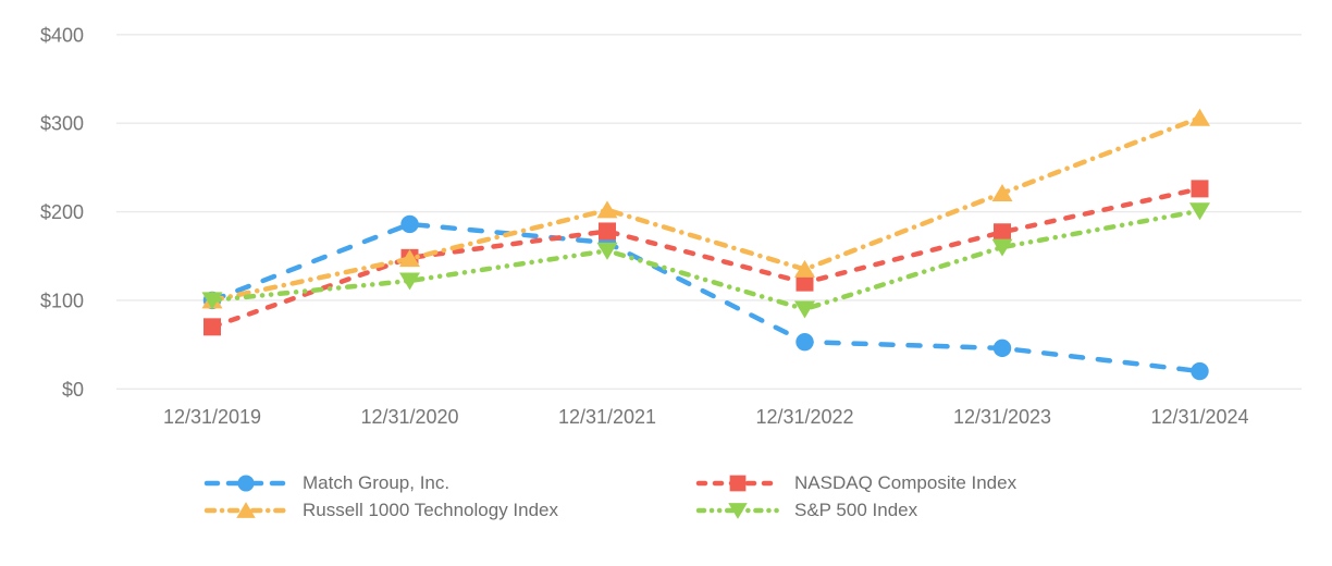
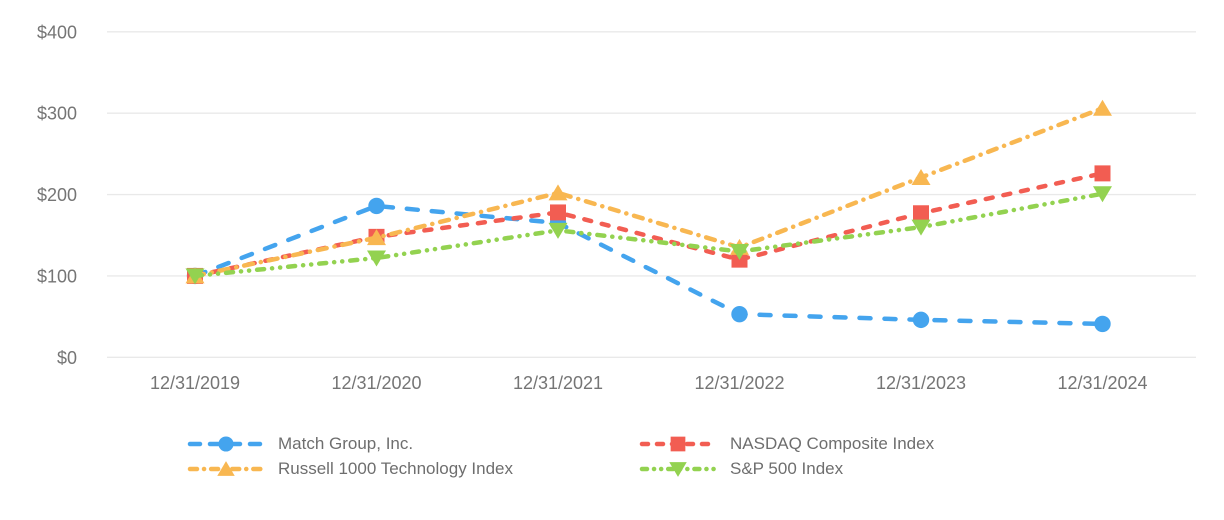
NASDAQ Composite Index/12/31/2019: $70 -> $100
S&P 500 Index/12/31/2022: $90 -> $130
Match Group, Inc./12/31/2024: $20 -> $40
